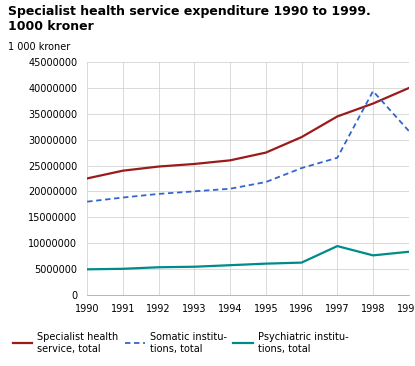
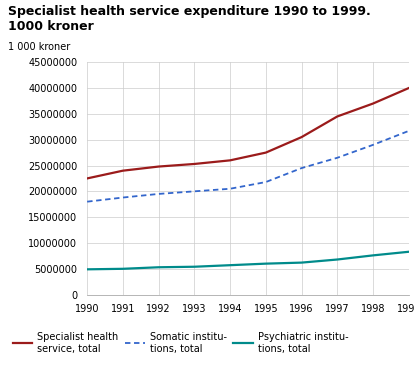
Psychiatric institu- tions, total/1997: 9400000 -> 6800000
Somatic institu- tions, total/1998: 39400000 -> 29000000
